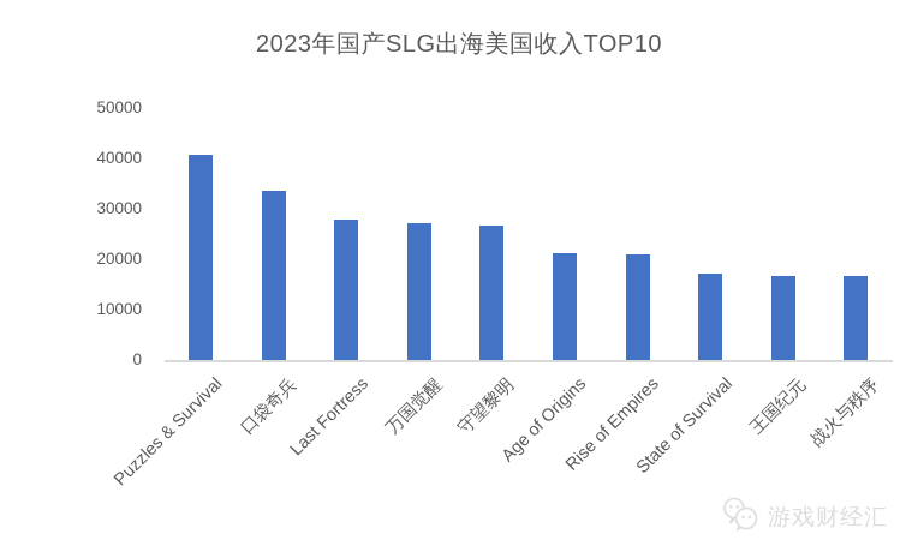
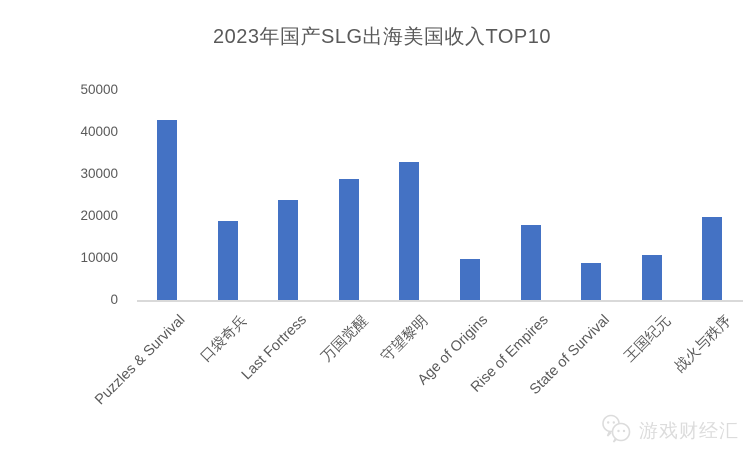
Puzzles & Survival: 41000 -> 43000
口袋奇兵: 34000 -> 19000
Last Fortress: 28000 -> 24000
万国觉醒: 27000 -> 29000
守望黎明: 27000 -> 33000
Age of Origins: 22000 -> 10000
Rise of Empires: 21000 -> 18000
State of Survival: 17000 -> 9000
王国纪元: 17000 -> 11000
战火与秩序: 17000 -> 20000
